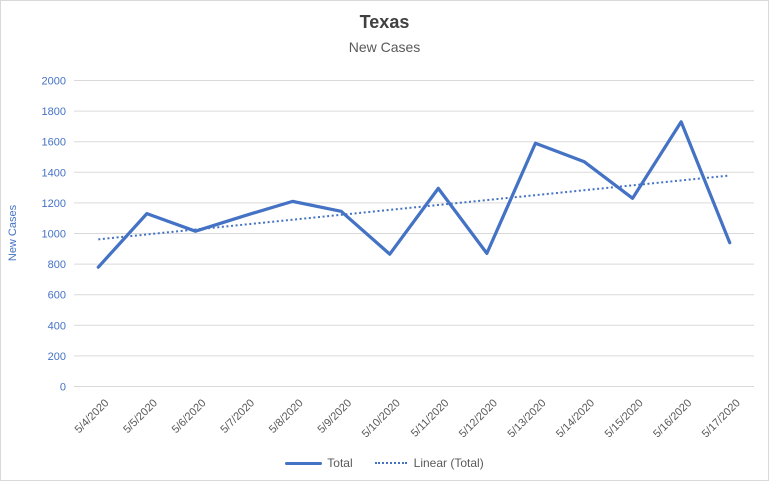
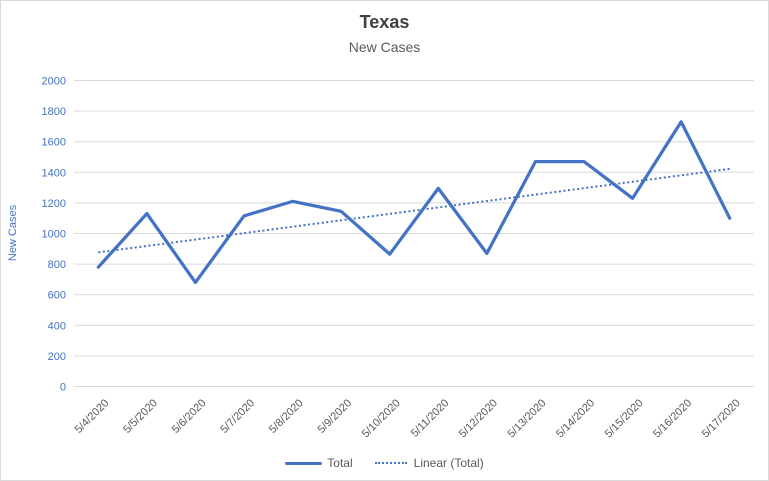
5/6/2020: 1020 -> 680
5/13/2020: 1590 -> 1470
5/17/2020: 940 -> 1100
